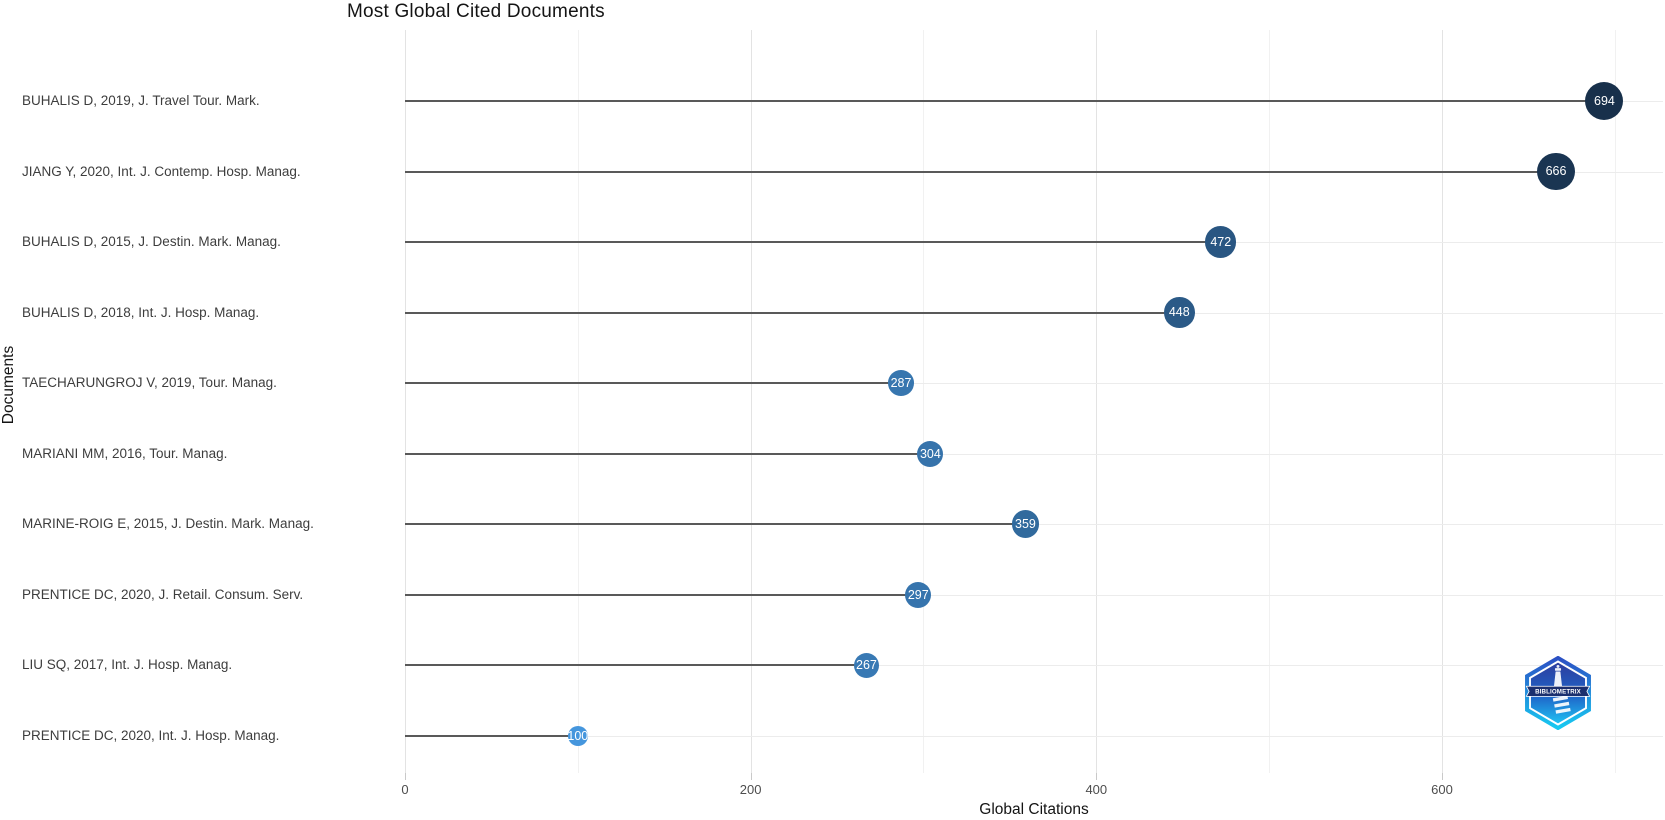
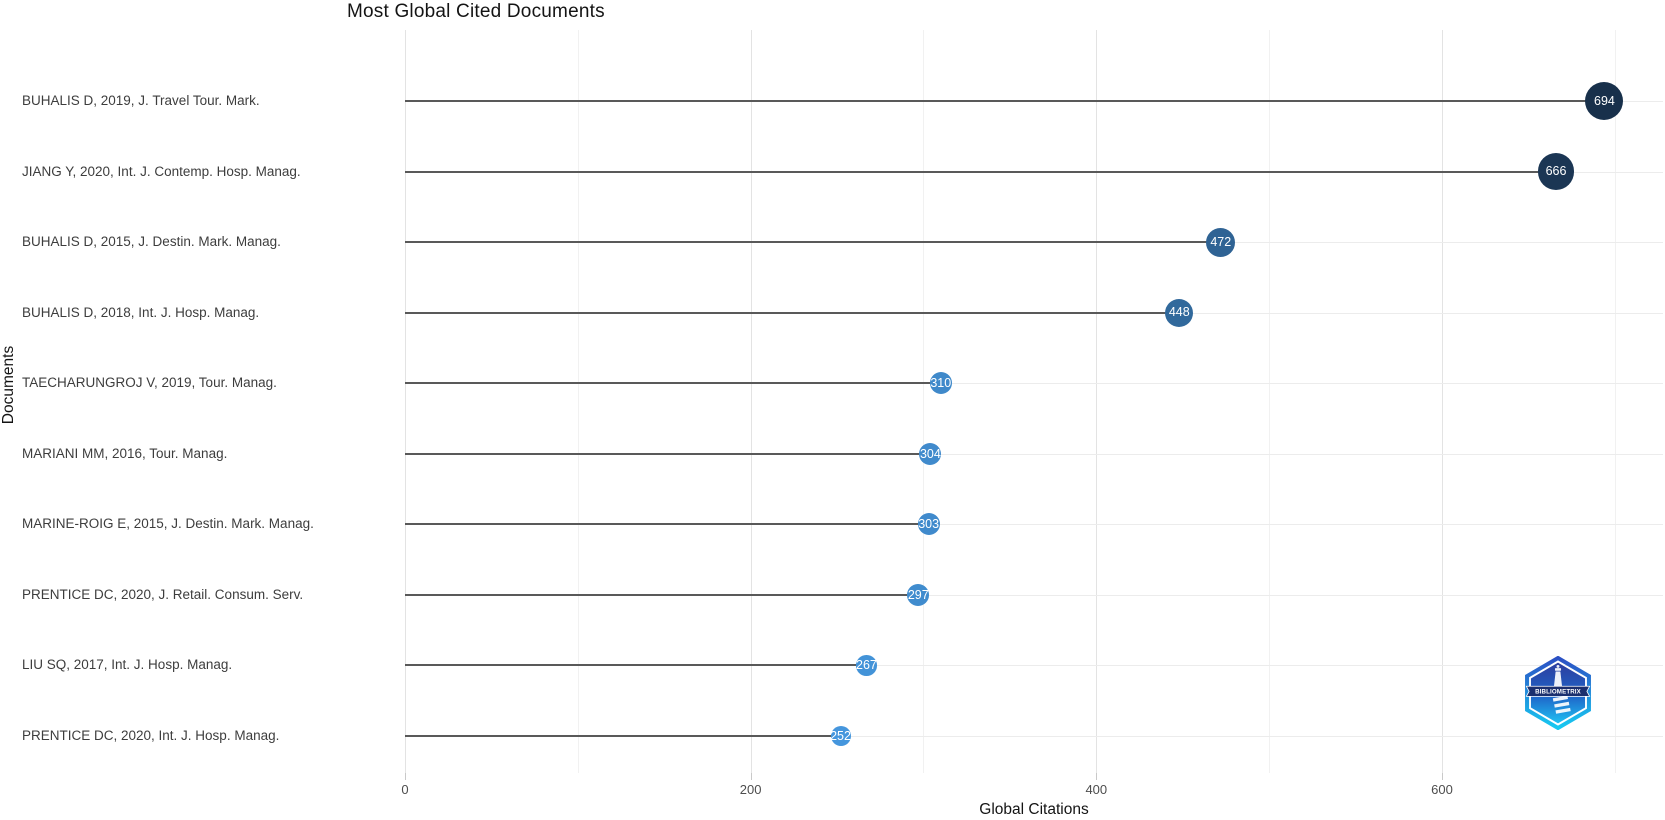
TAECHARUNGROJ V, 2019, Tour. Manag.: 287 -> 310
MARINE-ROIG E, 2015, J. Destin. Mark. Manag.: 359 -> 303
PRENTICE DC, 2020, Int. J. Hosp. Manag.: 100 -> 252
